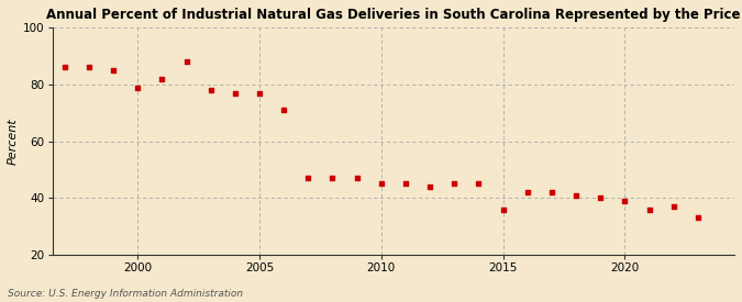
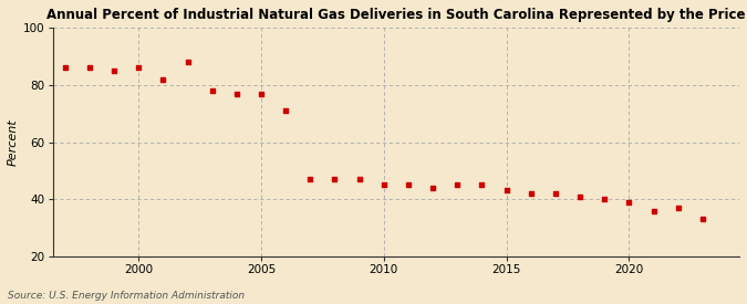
2000: 79 -> 86
2015: 36 -> 43
